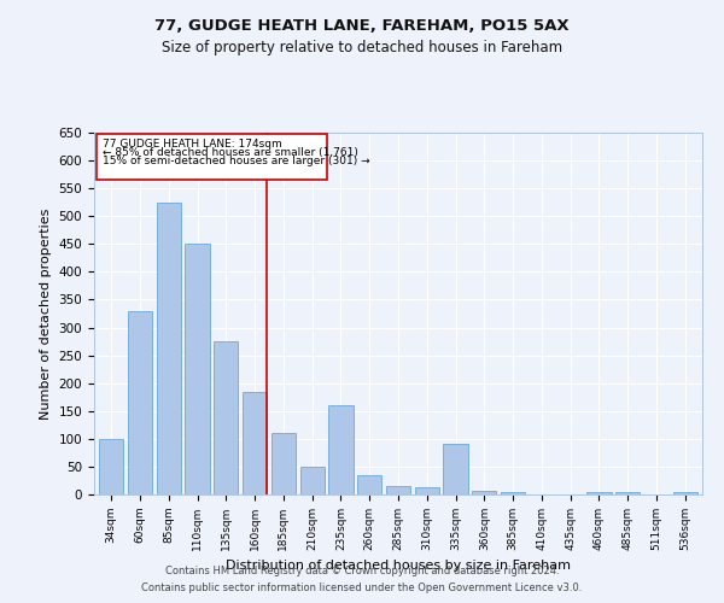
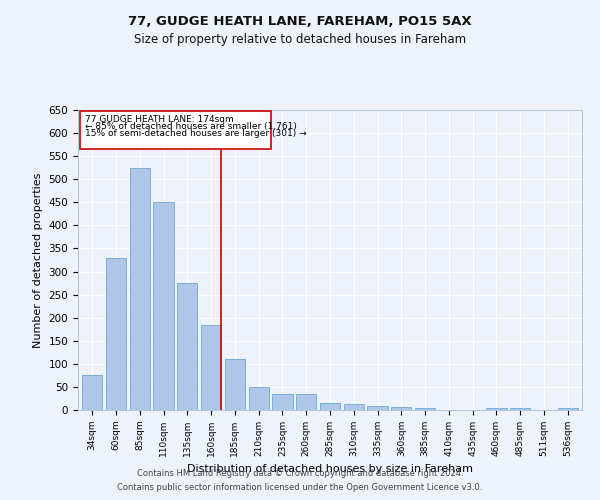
34sqm: 100 -> 75
235sqm: 160 -> 35
335sqm: 90 -> 8
